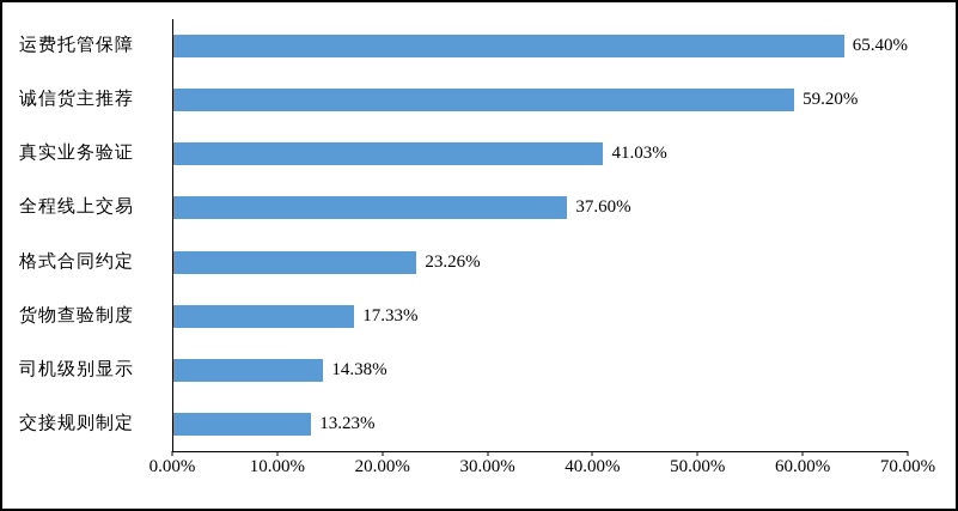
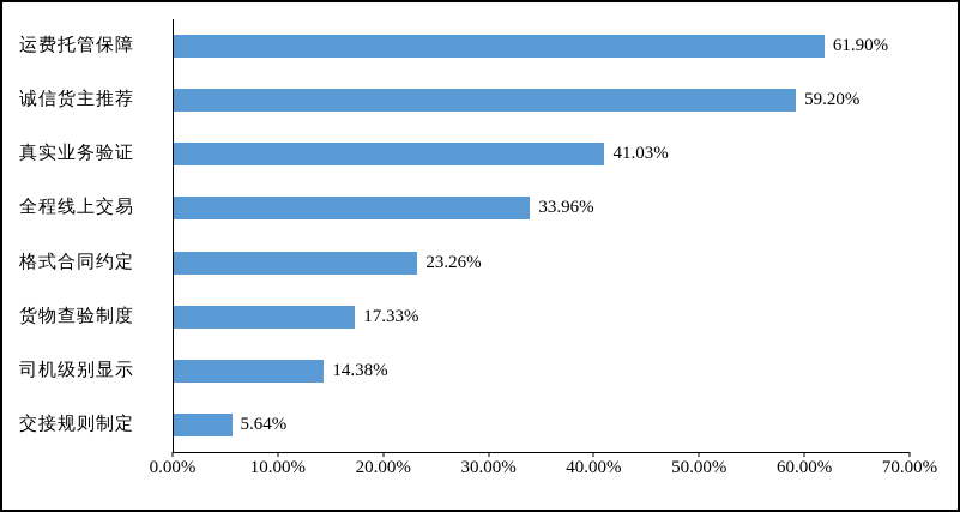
运费托管保障: 65.40% -> 61.90%
全程线上交易: 37.60% -> 33.96%
交接规则制定: 13.23% -> 5.64%
